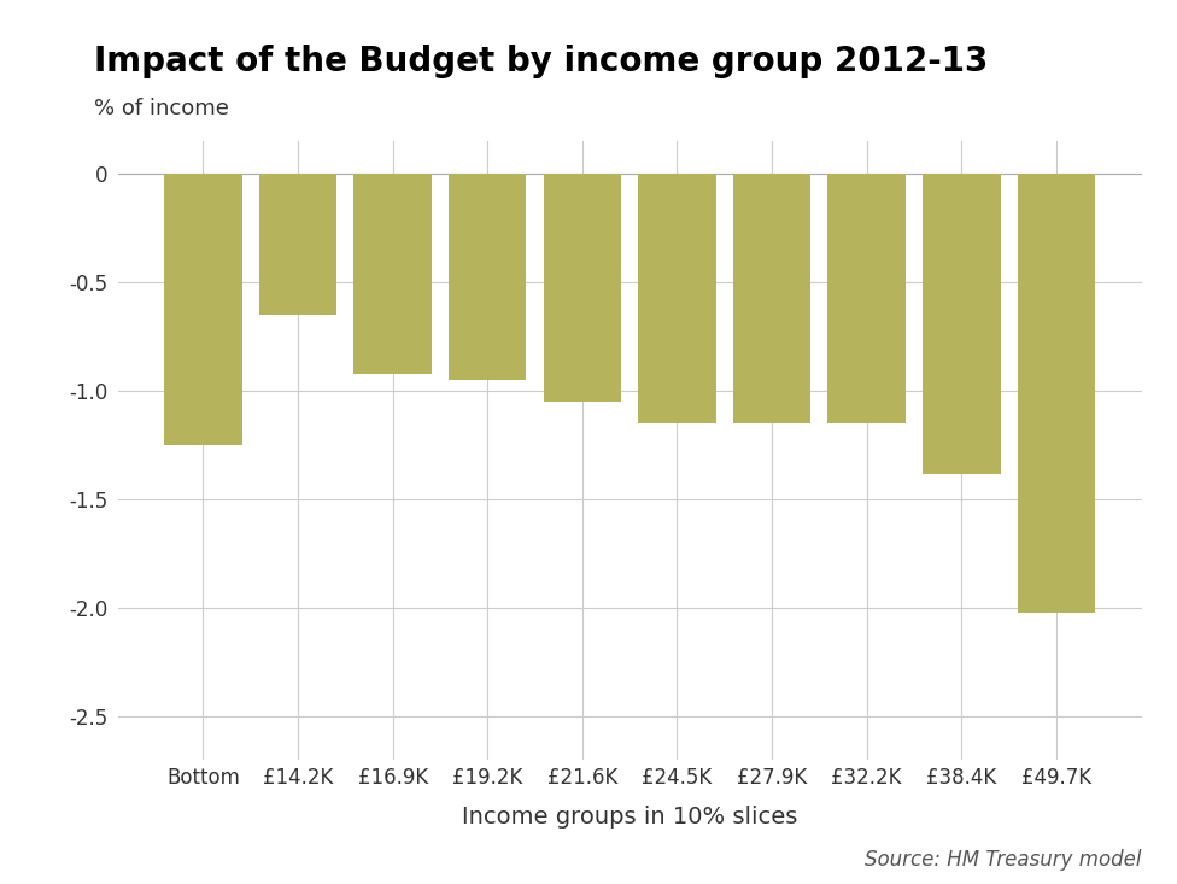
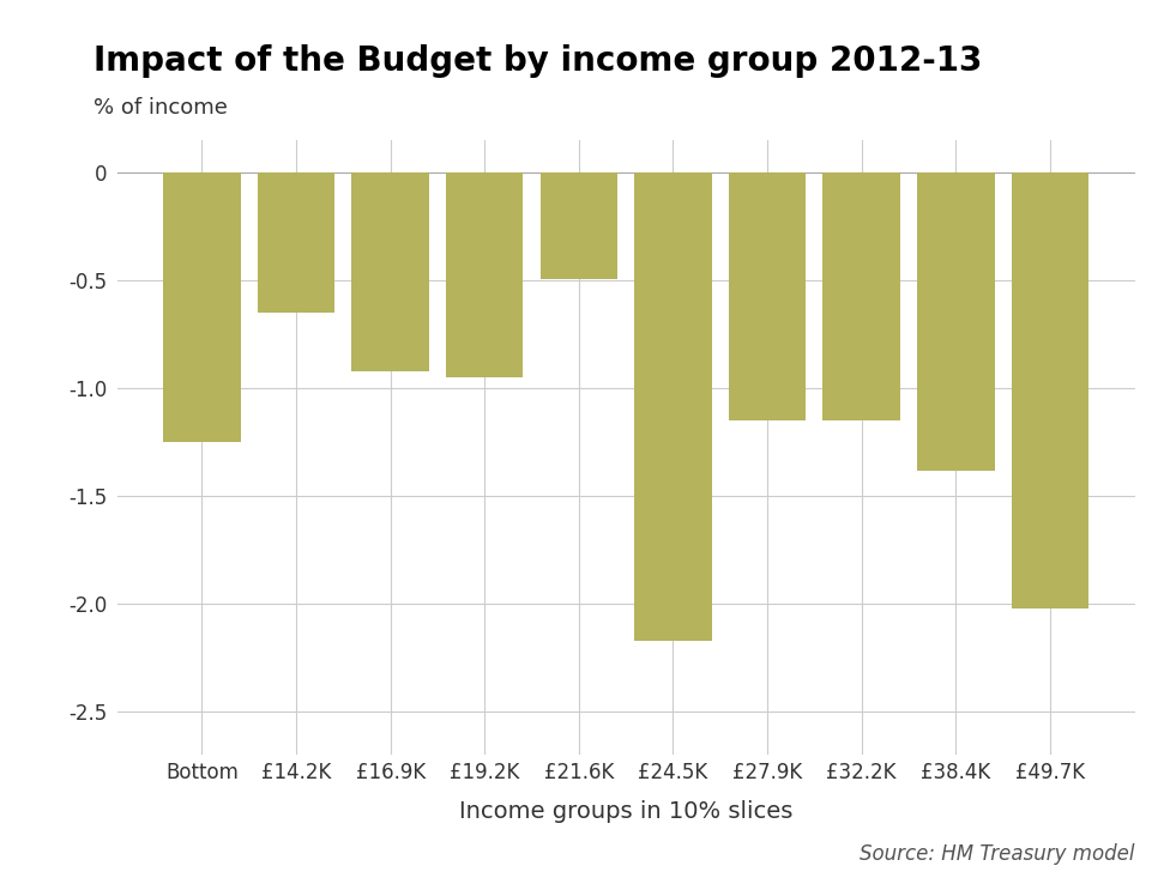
£21.6K: -1.05 -> -0.49
£24.5K: -1.15 -> -2.17
